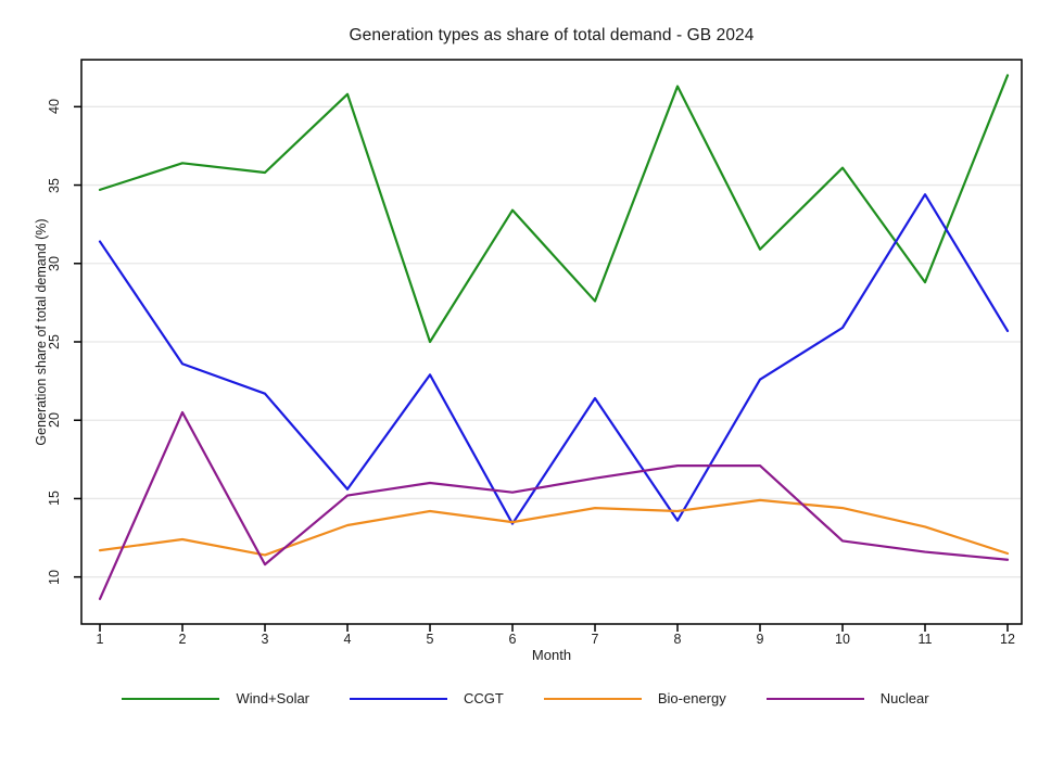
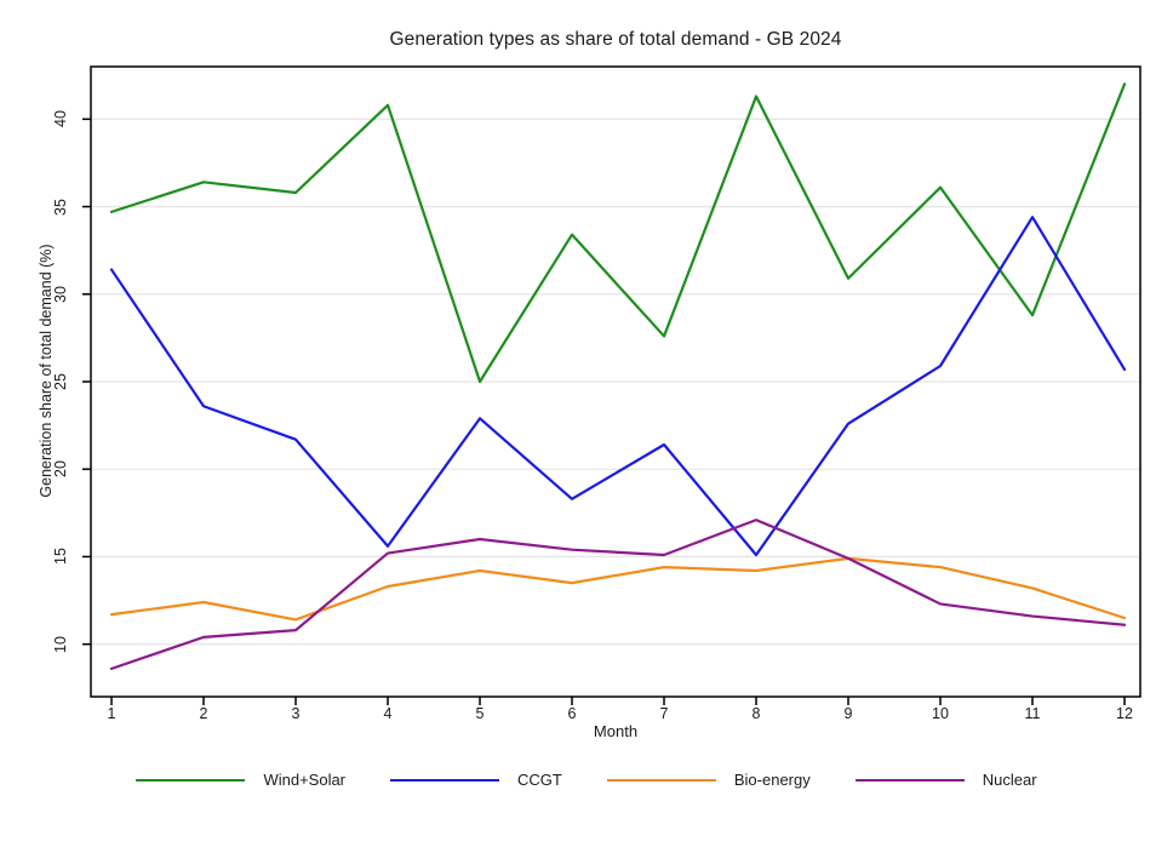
Nuclear/2: 20.5 -> 10.4
CCGT/6: 13.4 -> 18.3
Nuclear/7: 16.3 -> 15.1
CCGT/8: 13.6 -> 15.1
Nuclear/9: 17.1 -> 14.9
